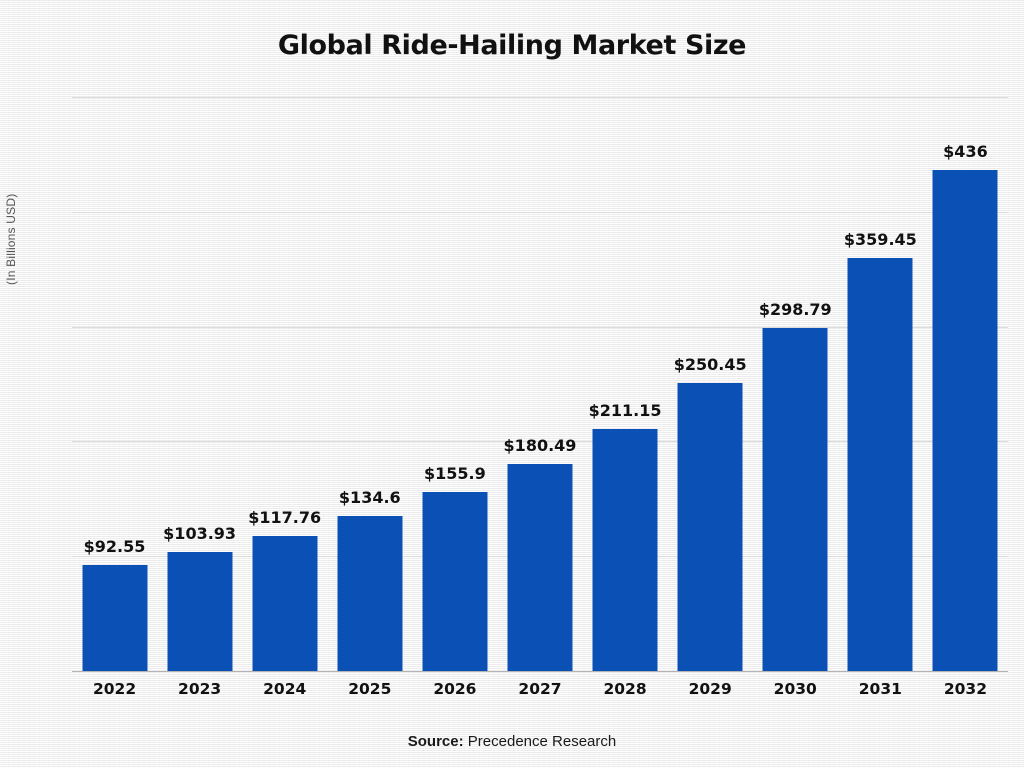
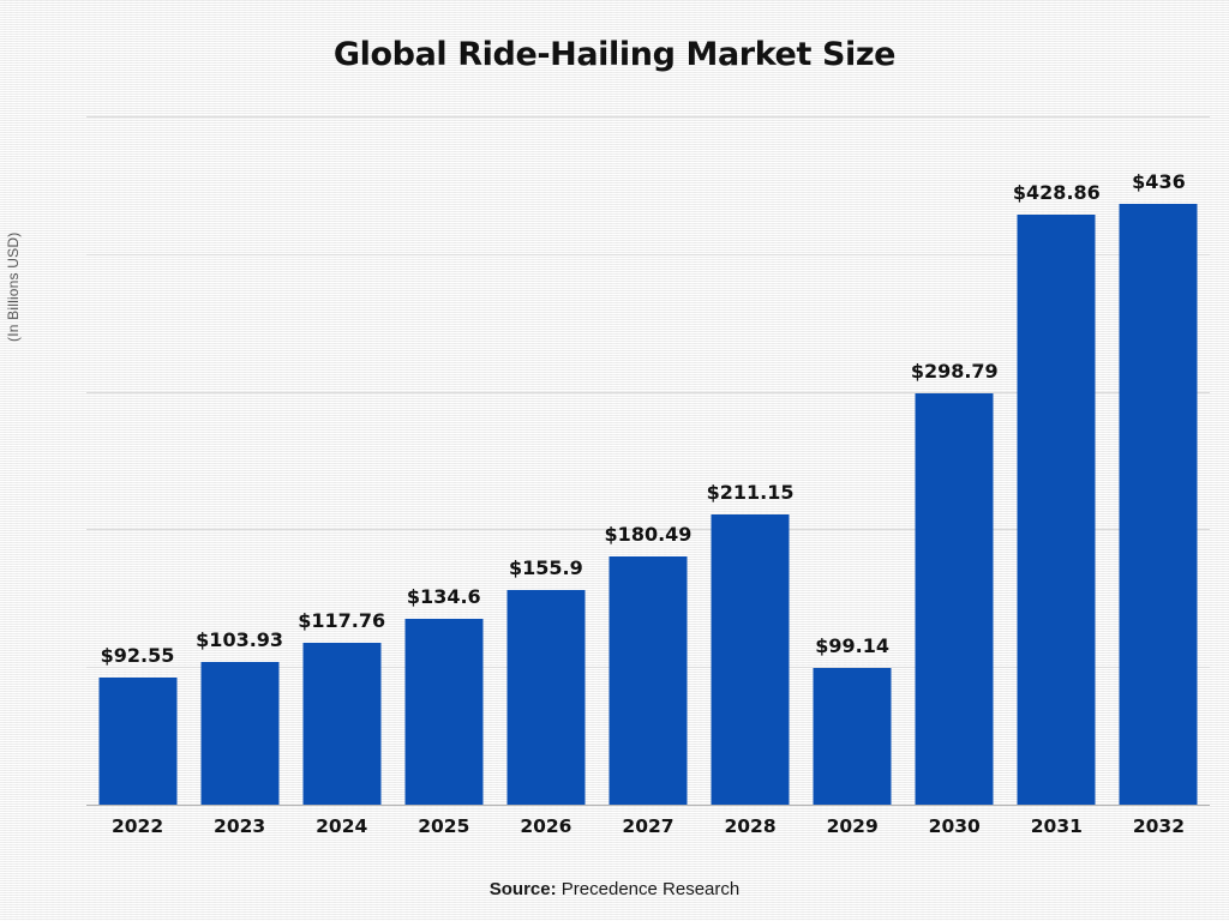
2029: $250.45 -> $99.14
2031: $359.45 -> $428.86
